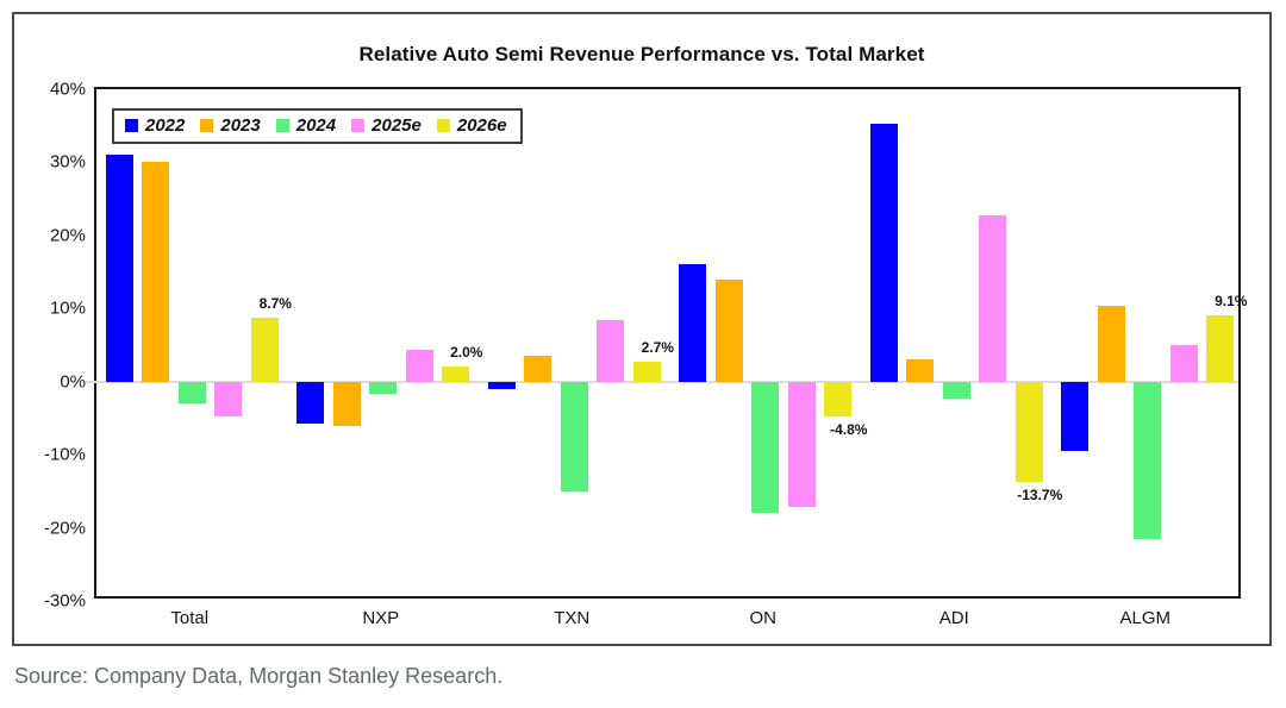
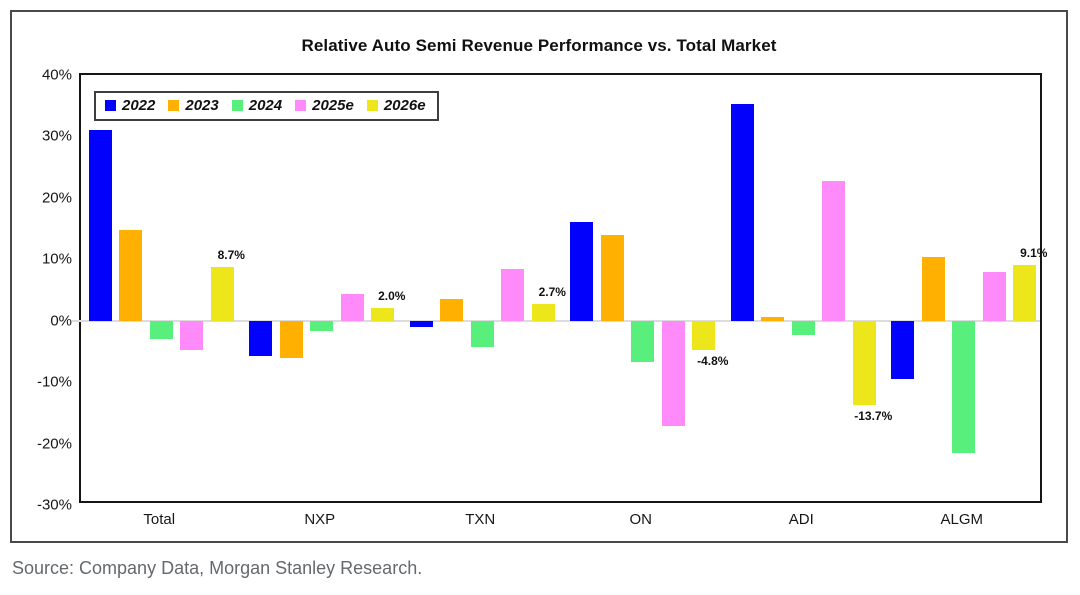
2023/Total: 30% -> 15%
2024/TXN: -15% -> -4%
2024/ON: -18% -> -7%
2023/ADI: 3% -> 1%
2025e/ALGM: 5% -> 8%
